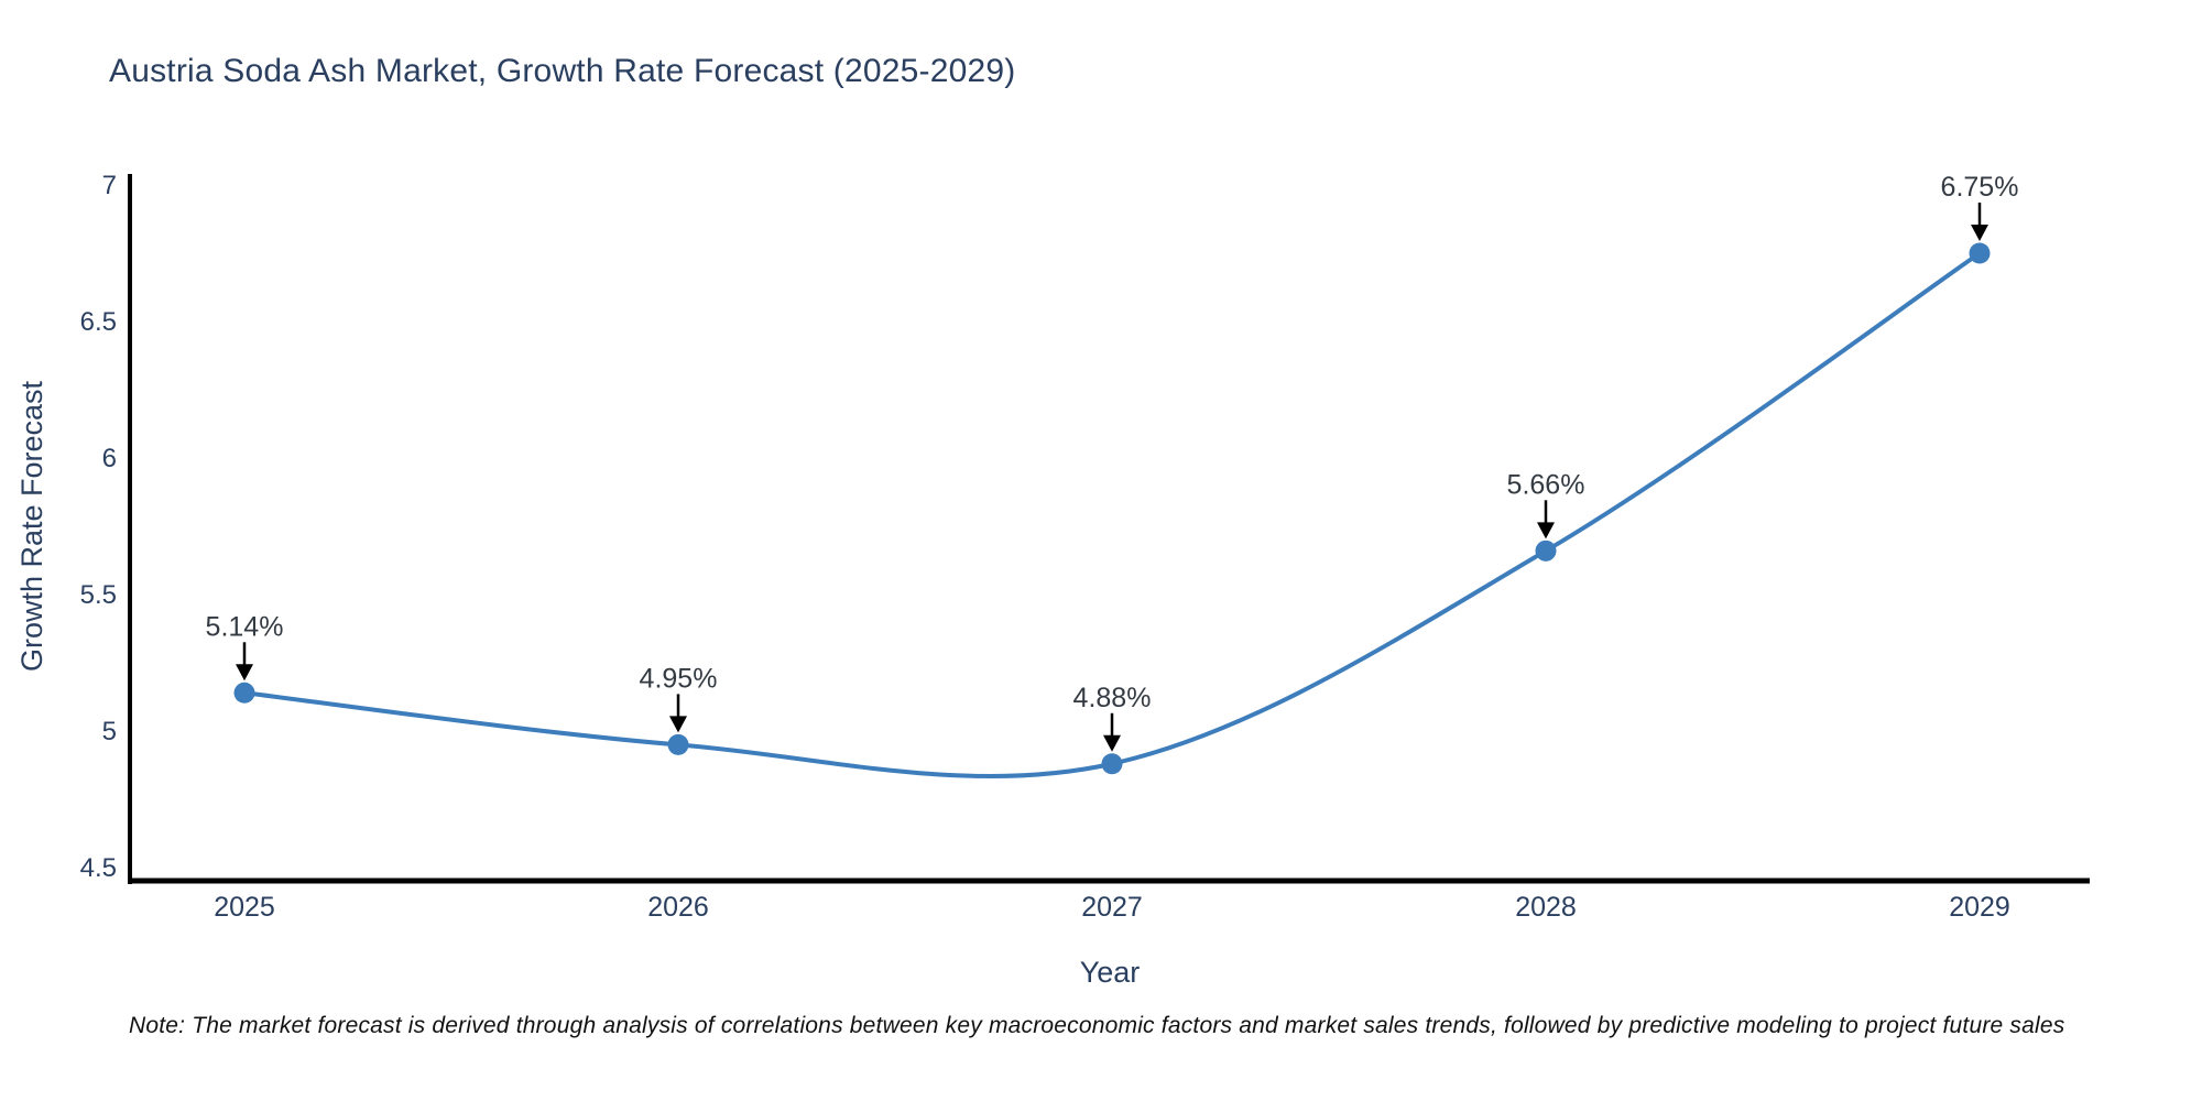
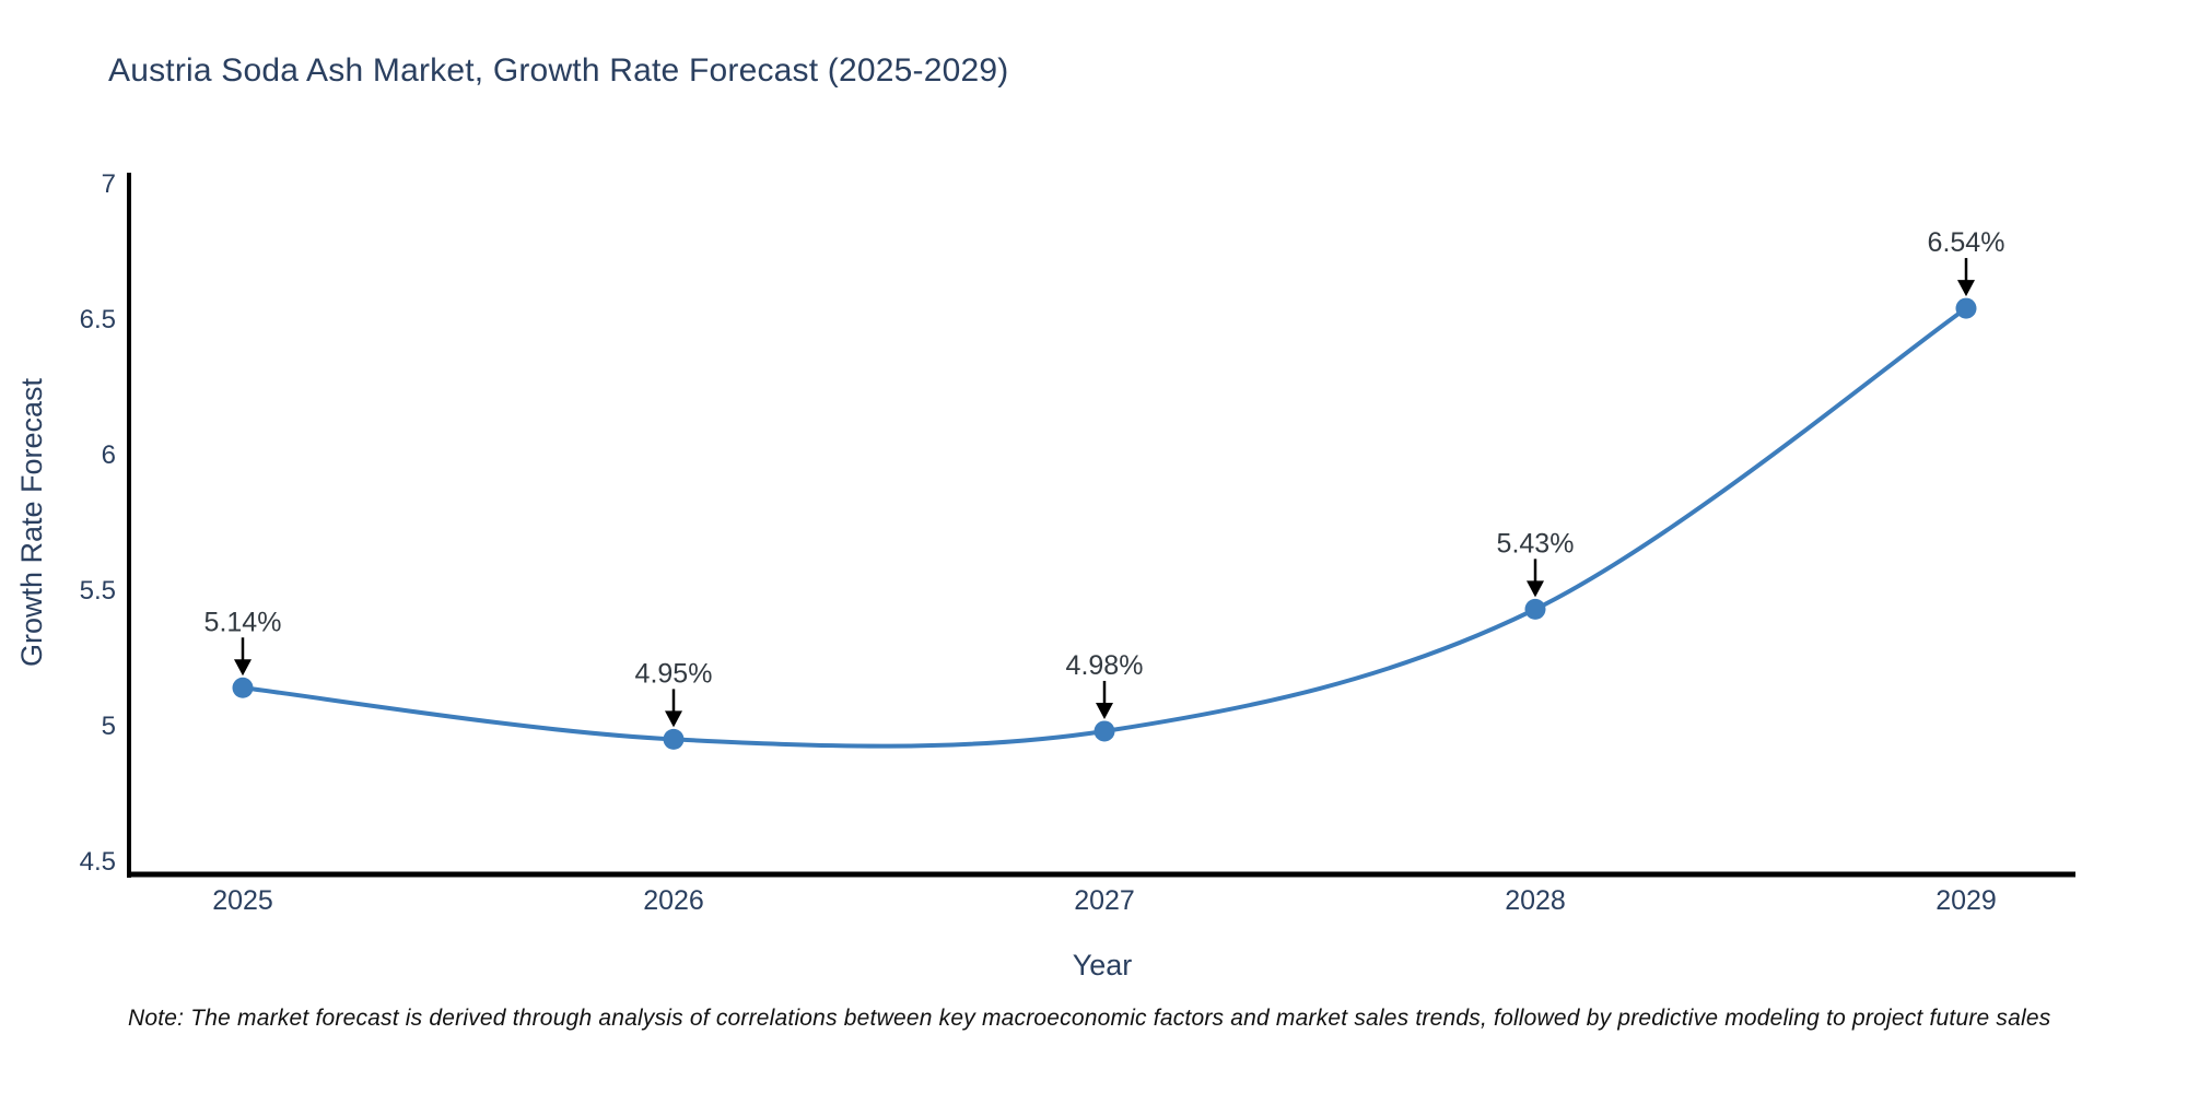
2027: 4.88% -> 4.98%
2028: 5.66% -> 5.43%
2029: 6.75% -> 6.54%
